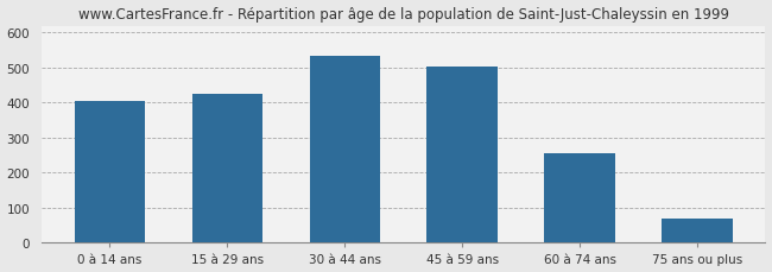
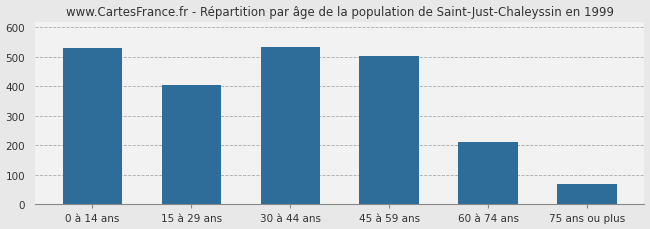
0 à 14 ans: 405 -> 530
15 à 29 ans: 425 -> 405
60 à 74 ans: 255 -> 211
